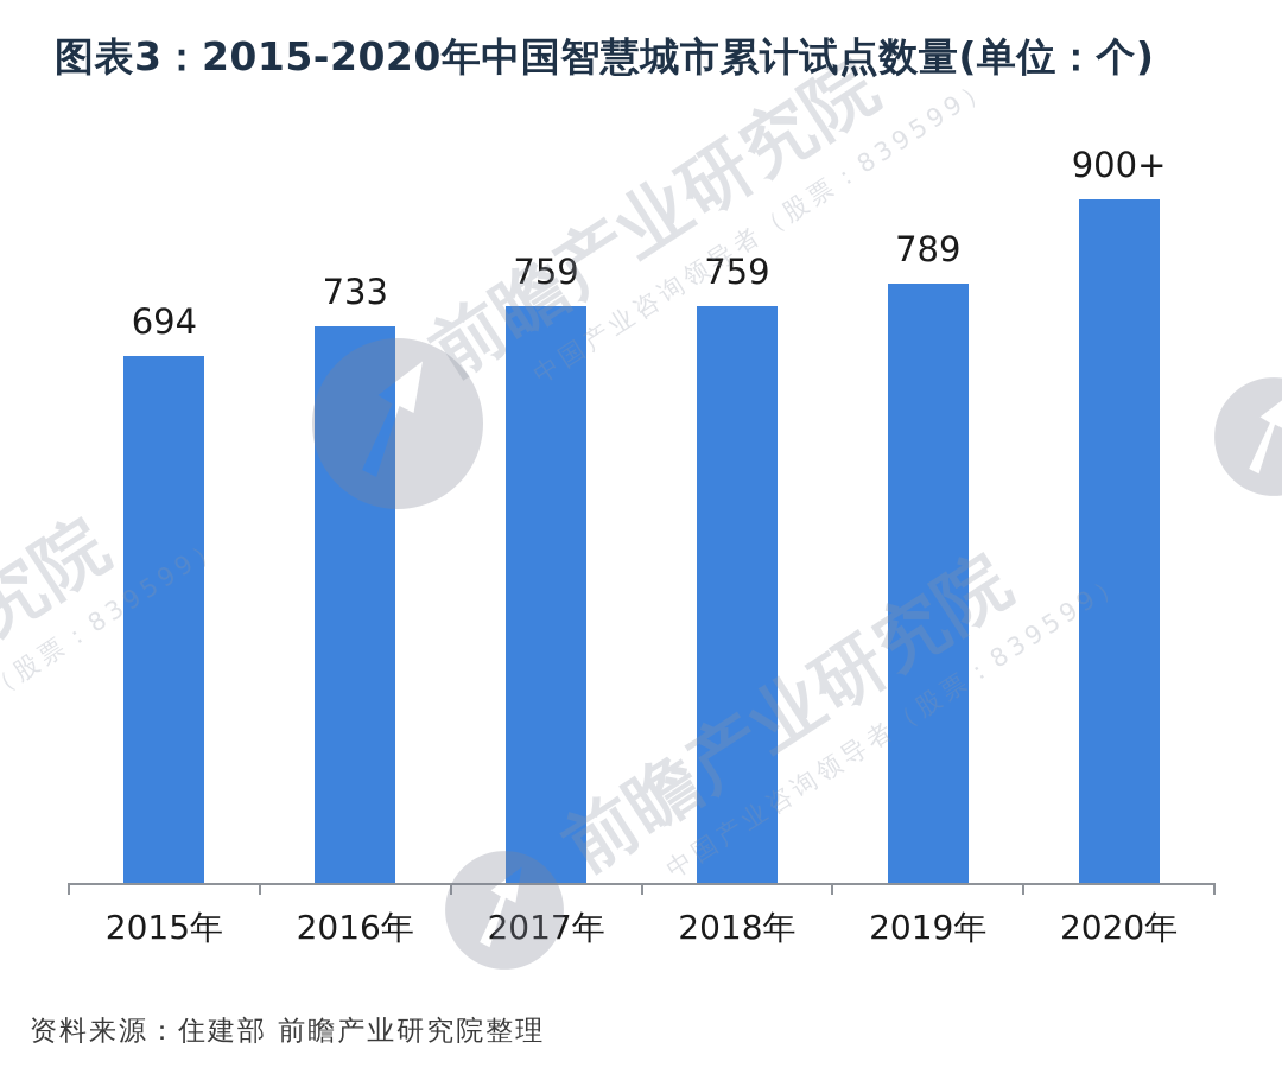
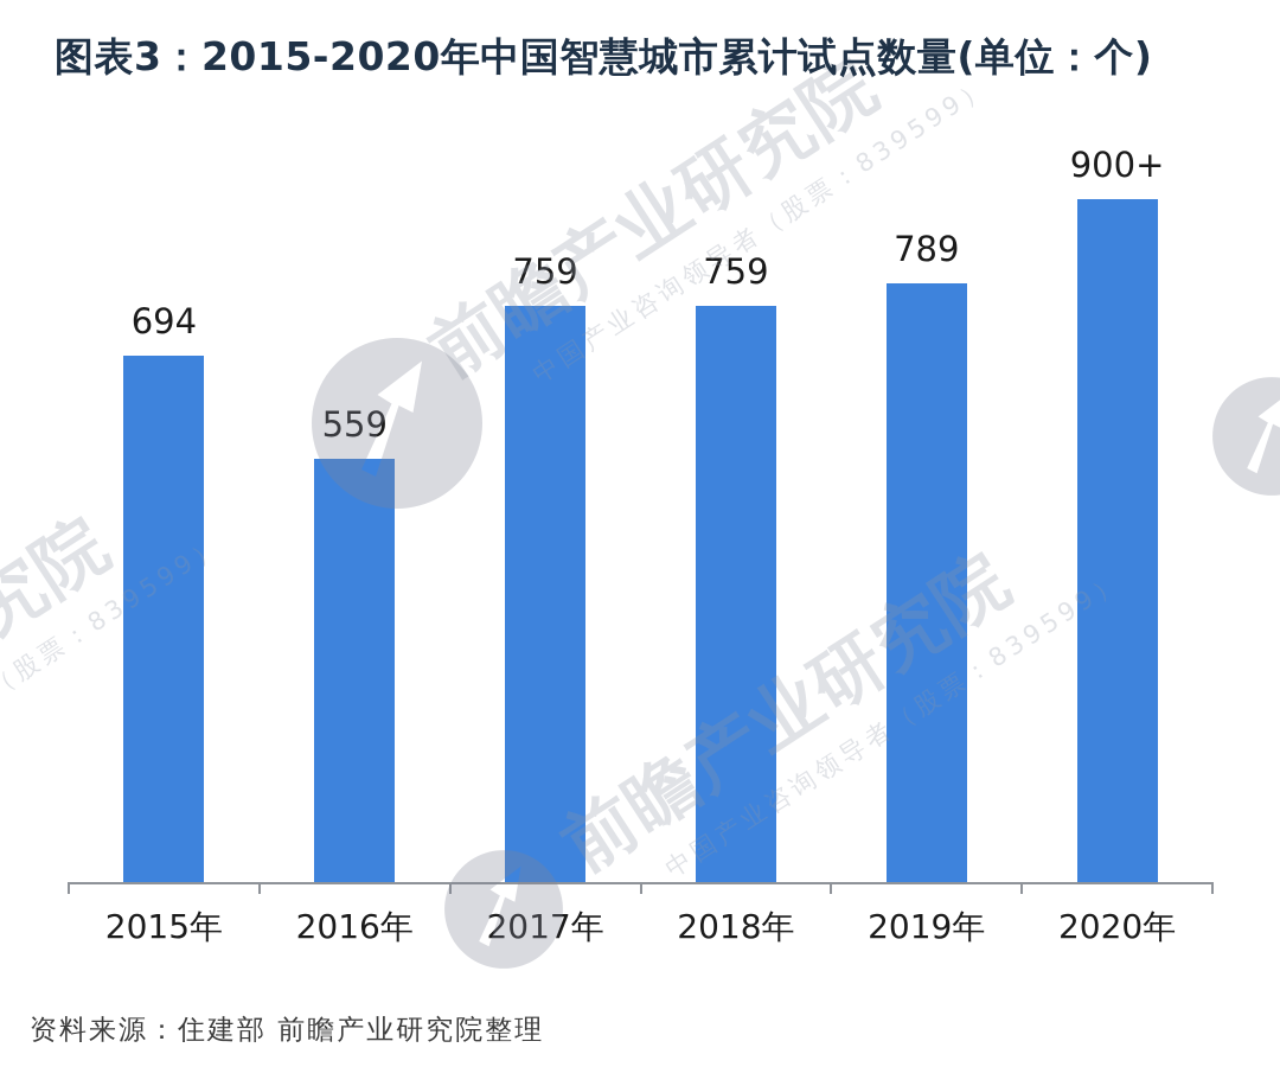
2016年: 733 -> 559
